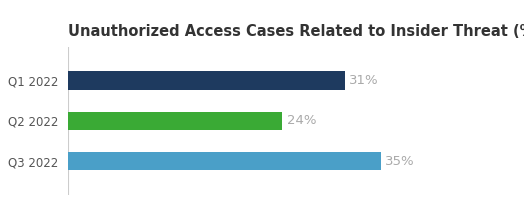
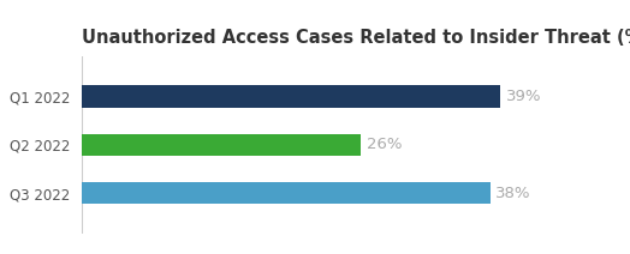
Q1 2022: 31% -> 39%
Q2 2022: 24% -> 26%
Q3 2022: 35% -> 38%
